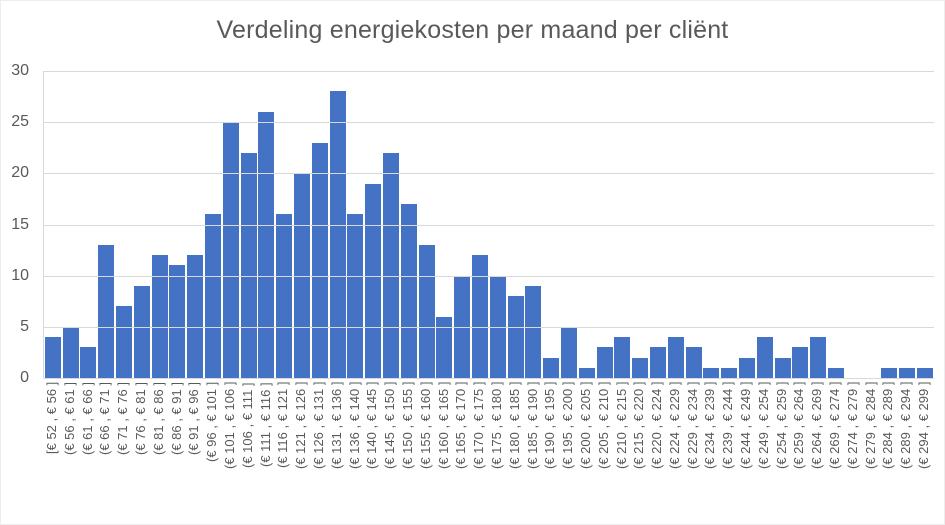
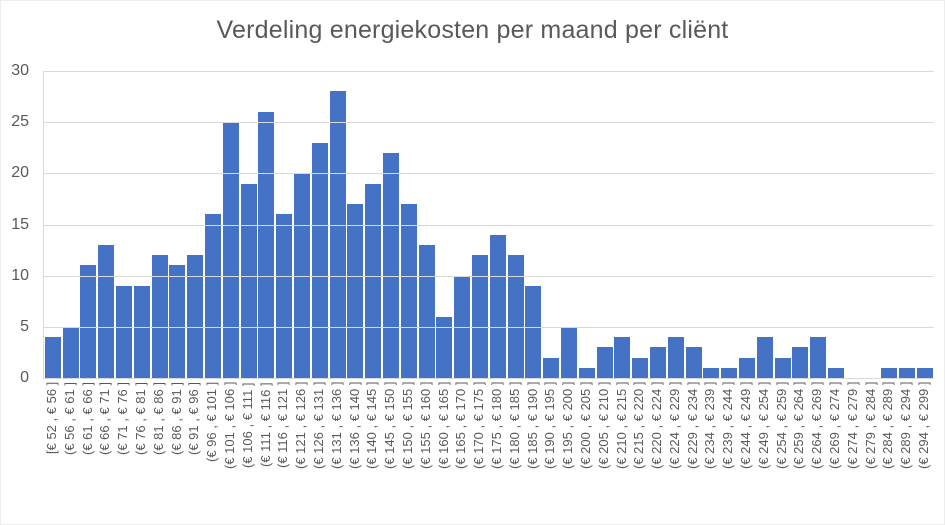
(€ 61 , € 66 ]: 3 -> 11
(€ 71 , € 76 ]: 7 -> 9
(€ 106 , € 111 ]: 22 -> 19
(€ 136 , € 140 ]: 16 -> 17
(€ 175 , € 180 ]: 10 -> 14
(€ 180 , € 185 ]: 8 -> 12
